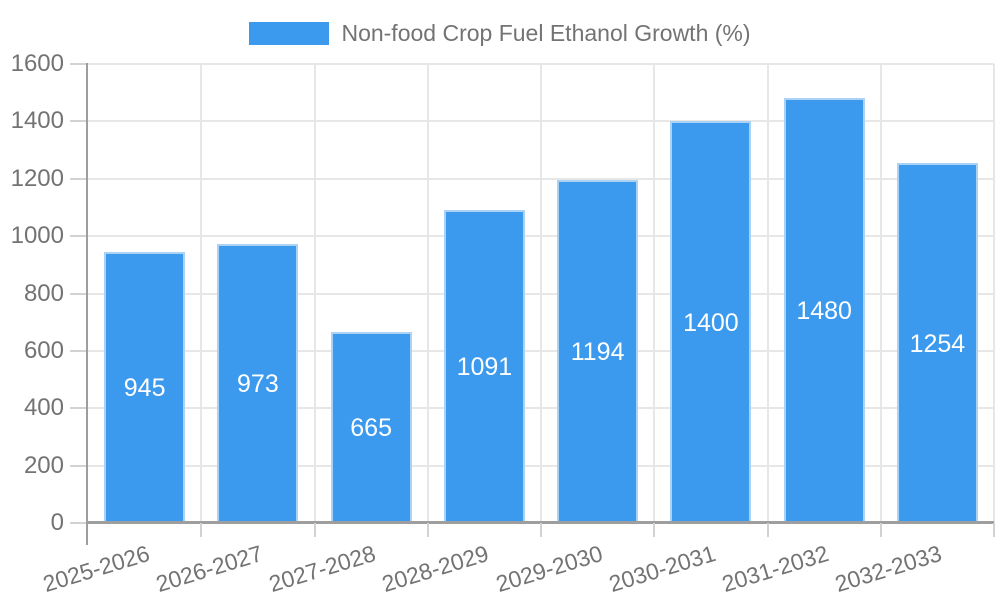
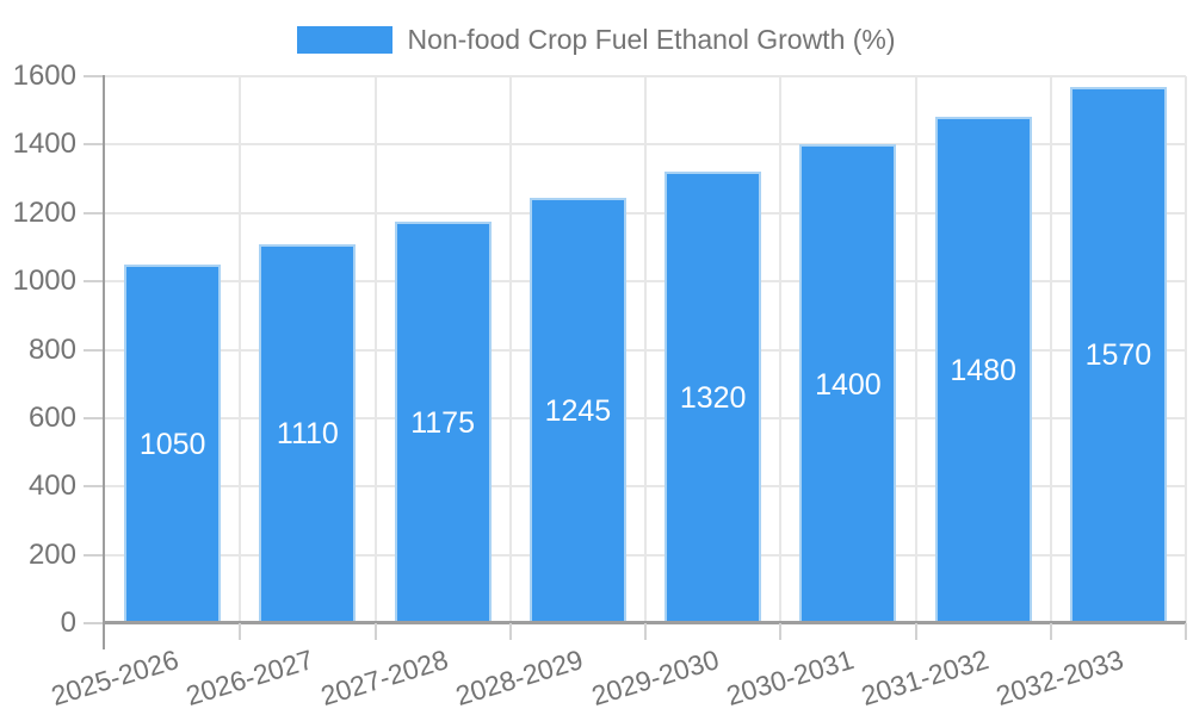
2025-2026: 945 -> 1050
2026-2027: 973 -> 1110
2027-2028: 665 -> 1175
2028-2029: 1091 -> 1245
2029-2030: 1194 -> 1320
2032-2033: 1254 -> 1570
